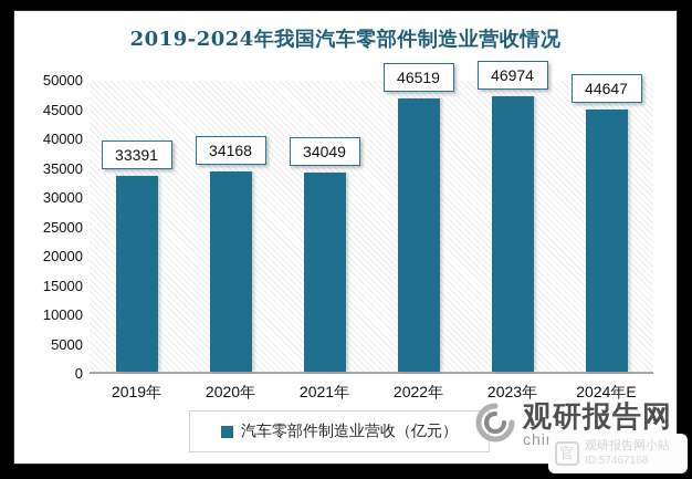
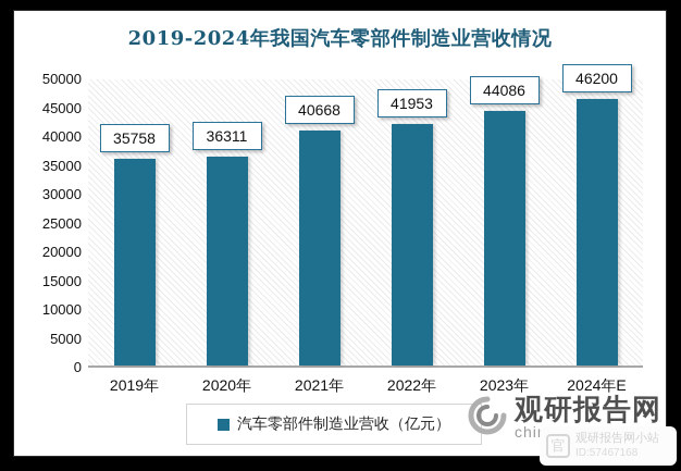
2019年: 33391 -> 35758
2020年: 34168 -> 36311
2021年: 34049 -> 40668
2022年: 46519 -> 41953
2023年: 46974 -> 44086
2024年E: 44647 -> 46200
